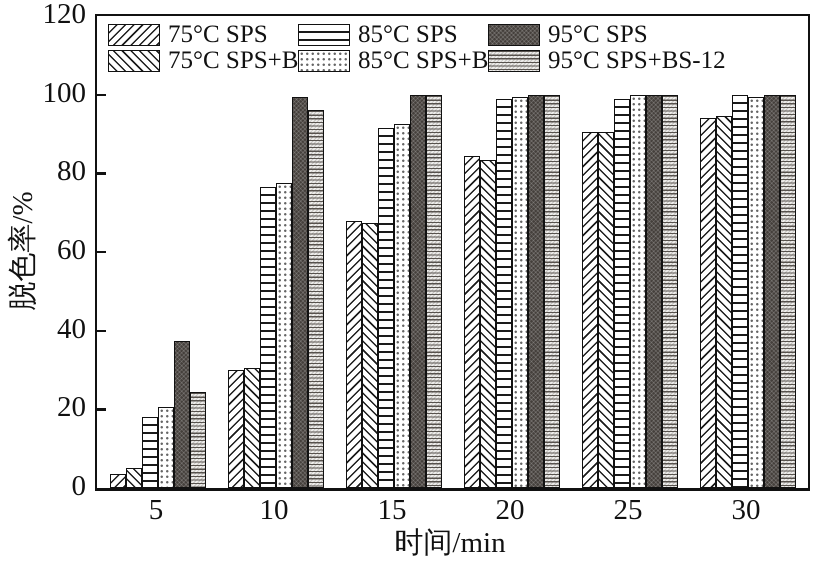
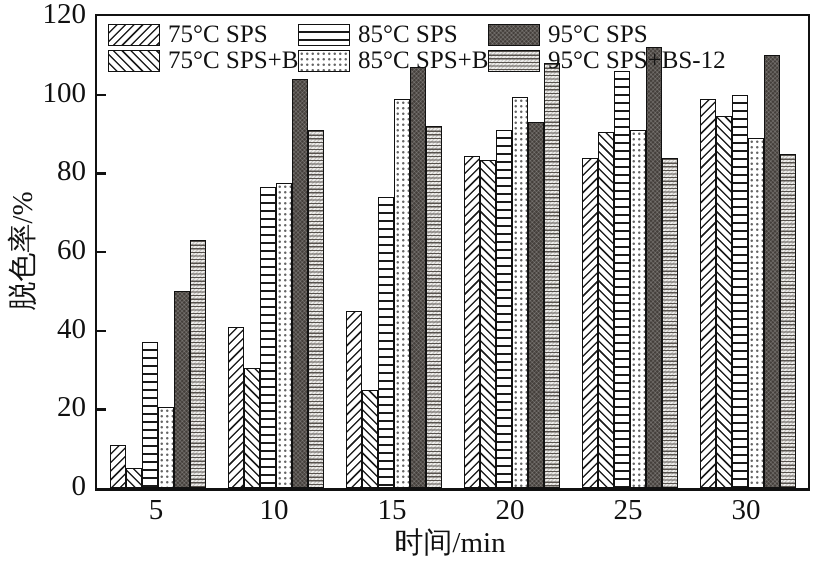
75°C SPS/5: 4 -> 11
85°C SPS/5: 18 -> 37
95°C SPS/5: 38 -> 50
95°C SPS+BS-12/5: 24 -> 63
75°C SPS/10: 30 -> 41
95°C SPS/10: 100 -> 104
95°C SPS+BS-12/10: 96 -> 91
75°C SPS/15: 68 -> 45
75°C SPS+BS-12/15: 68 -> 25
85°C SPS/15: 92 -> 74
85°C SPS+BS-12/15: 92 -> 99
95°C SPS/15: 100 -> 107
95°C SPS+BS-12/15: 100 -> 92
85°C SPS/20: 99 -> 91
95°C SPS/20: 100 -> 93
95°C SPS+BS-12/20: 100 -> 108
75°C SPS/25: 90 -> 84
85°C SPS/25: 99 -> 106
85°C SPS+BS-12/25: 100 -> 91
95°C SPS/25: 100 -> 112
95°C SPS+BS-12/25: 100 -> 84
75°C SPS/30: 94 -> 99
85°C SPS+BS-12/30: 100 -> 89
95°C SPS/30: 100 -> 110
95°C SPS+BS-12/30: 100 -> 85
